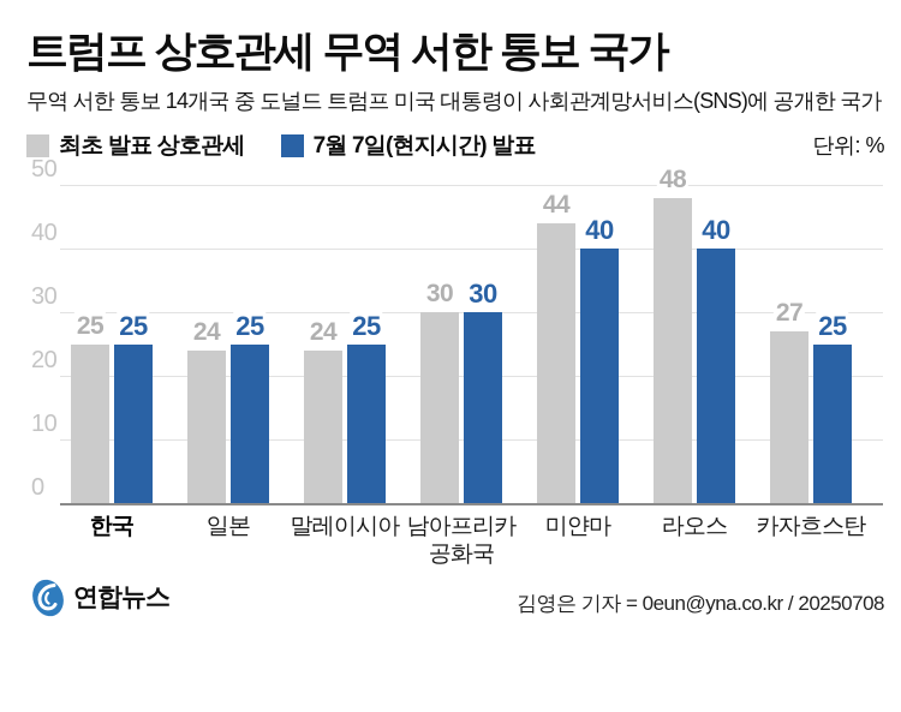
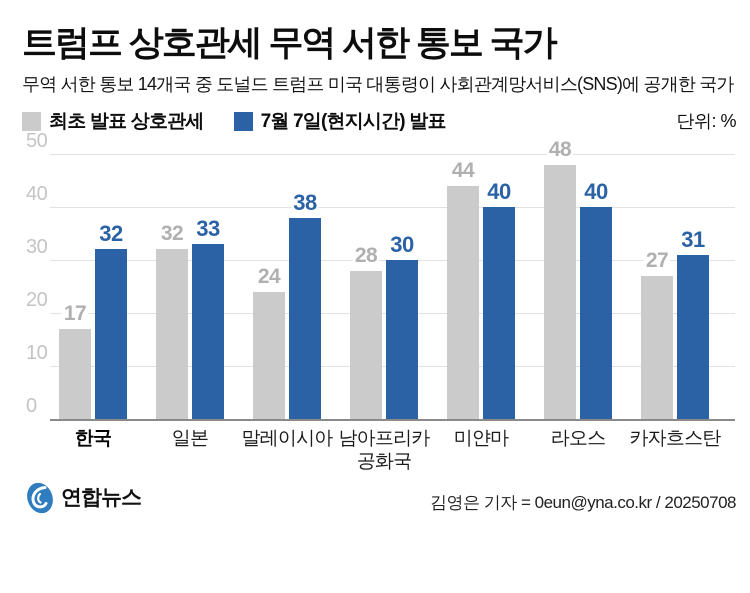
최초 발표 상호관세/한국: 25 -> 17
7월 7일(현지시간) 발표/한국: 25 -> 32
최초 발표 상호관세/일본: 24 -> 32
7월 7일(현지시간) 발표/일본: 25 -> 33
7월 7일(현지시간) 발표/말레이시아: 25 -> 38
최초 발표 상호관세/남아프리카 공화국: 30 -> 28
7월 7일(현지시간) 발표/카자흐스탄: 25 -> 31
